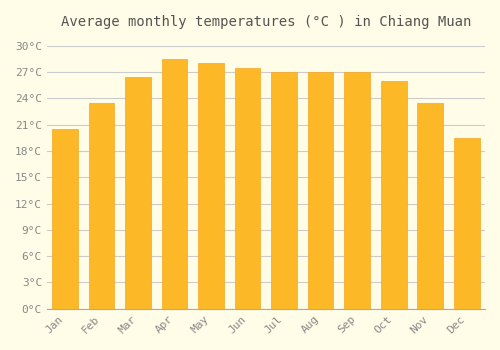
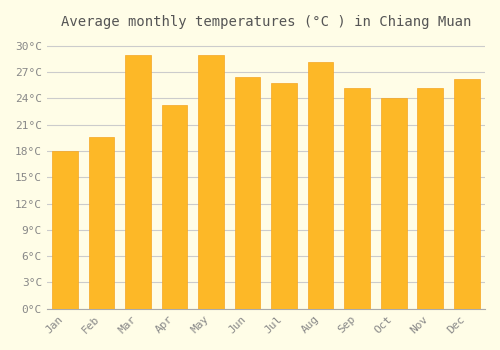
Jan: 20.5°C -> 18.0°C
Feb: 23.5°C -> 19.6°C
Mar: 26.5°C -> 29.0°C
Apr: 28.5°C -> 23.2°C
May: 28.0°C -> 29.0°C
Jun: 27.5°C -> 26.4°C
Jul: 27.0°C -> 25.8°C
Aug: 27.0°C -> 28.2°C
Sep: 27.0°C -> 25.2°C
Oct: 26.0°C -> 24.0°C
Nov: 23.5°C -> 25.2°C
Dec: 19.5°C -> 26.2°C
